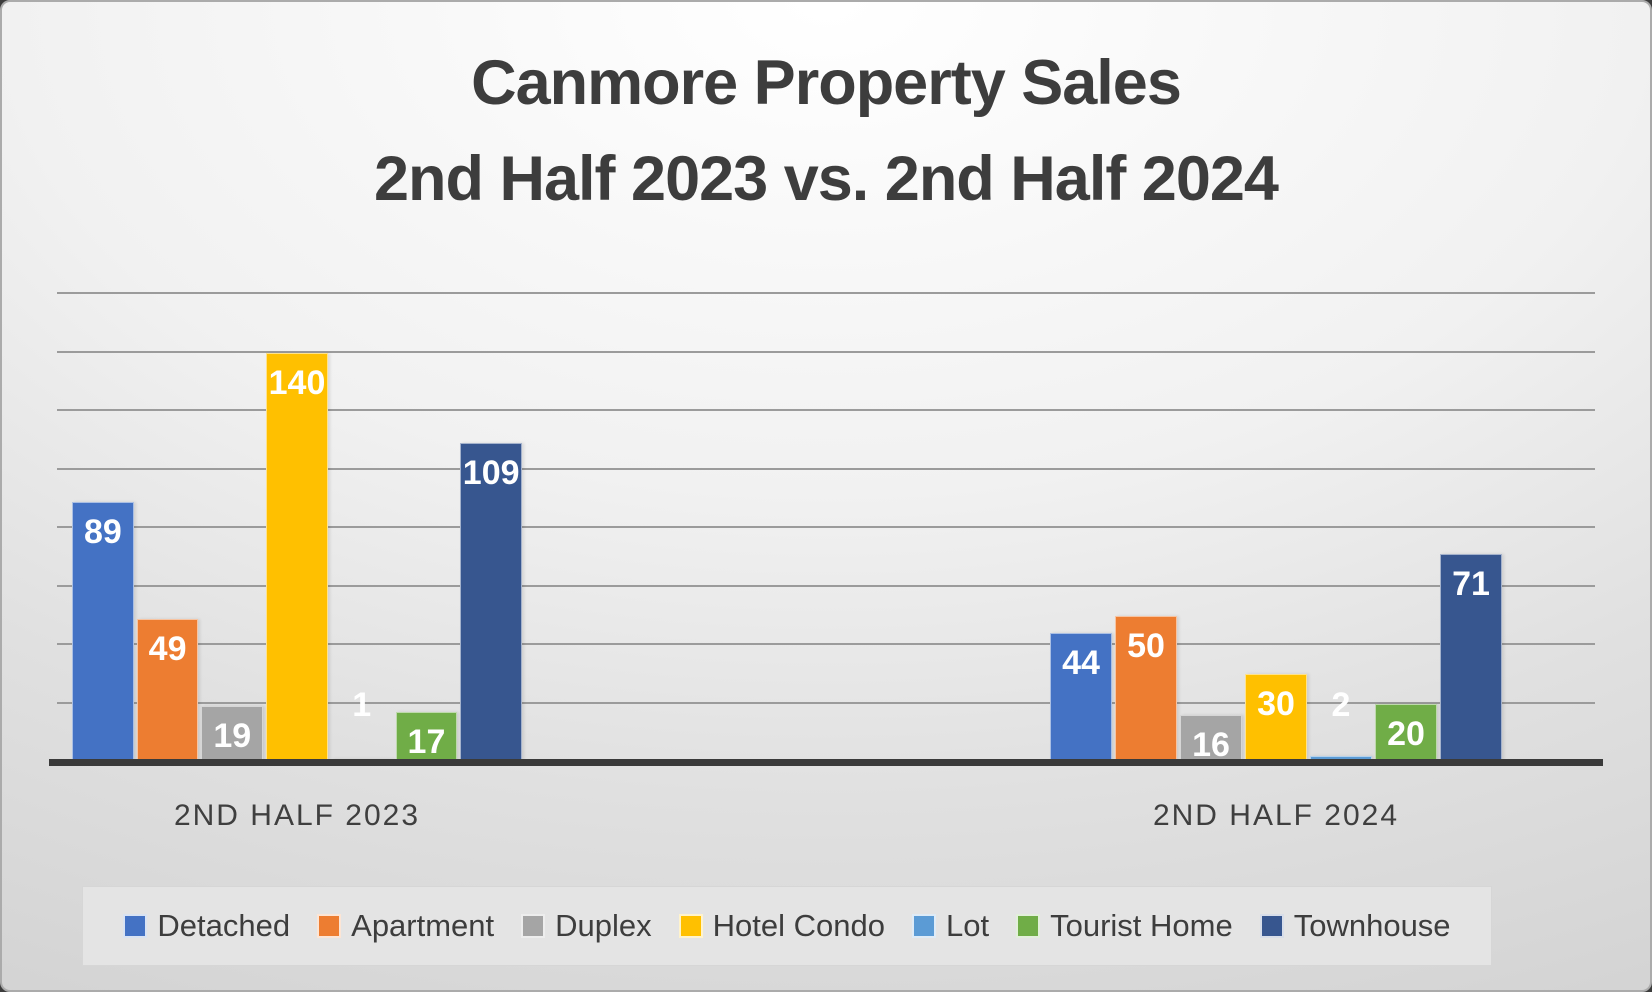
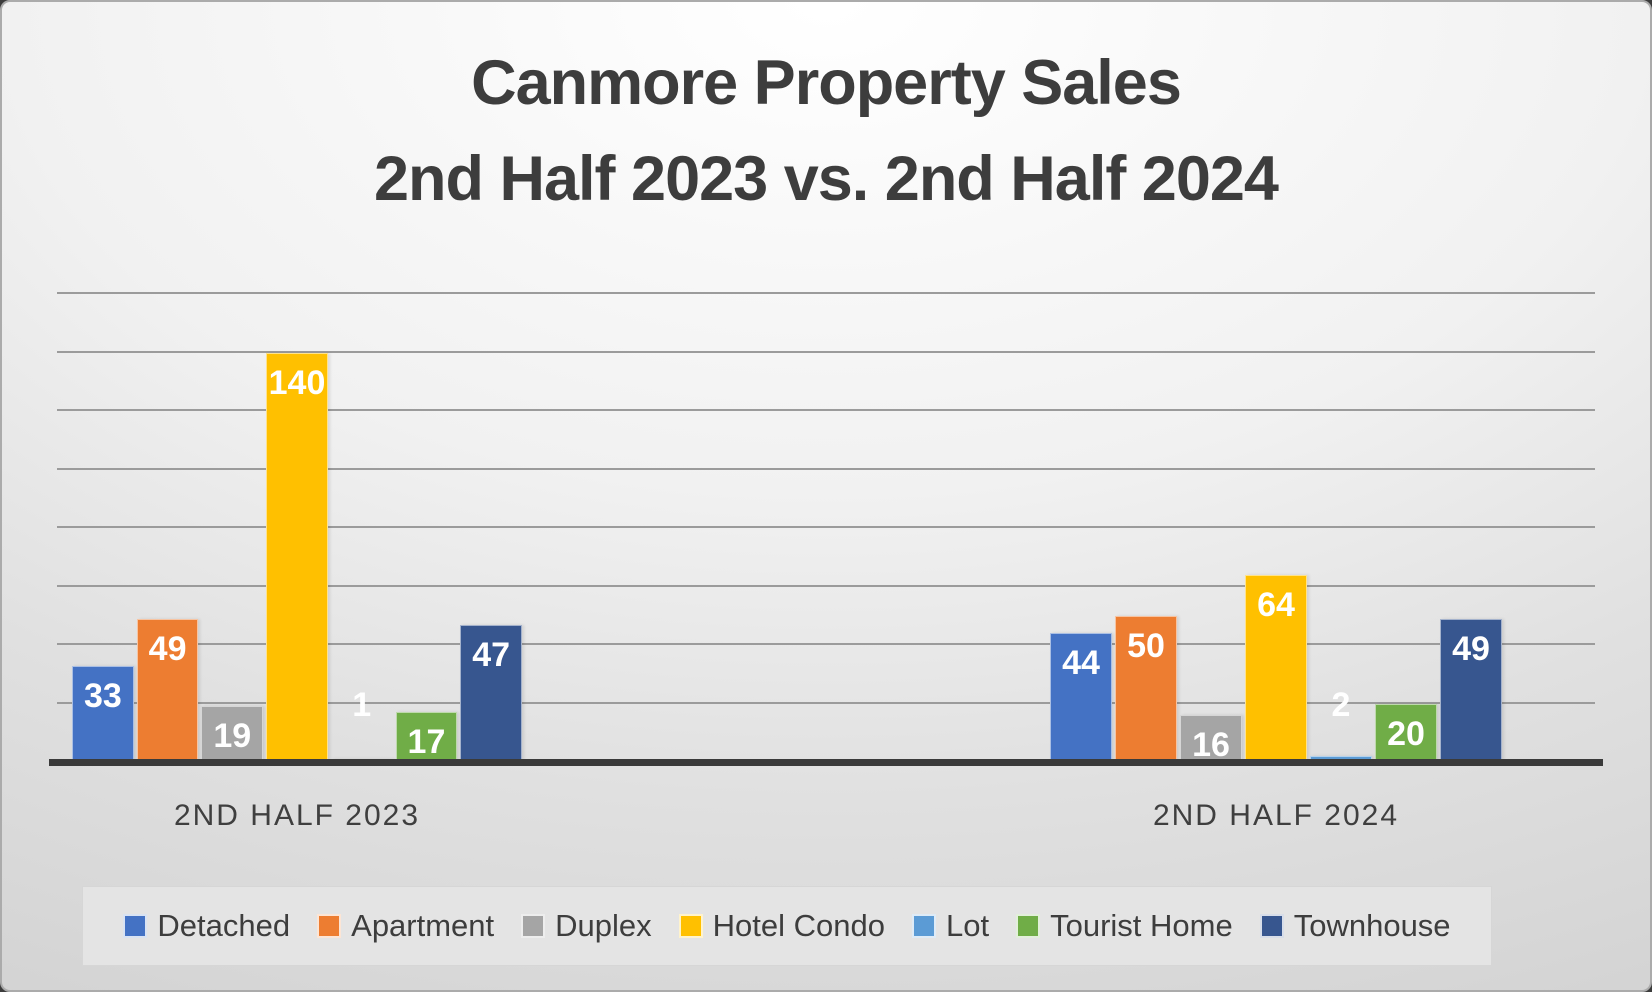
Detached/2ND HALF 2023: 89 -> 33
Townhouse/2ND HALF 2023: 109 -> 47
Hotel Condo/2ND HALF 2024: 30 -> 64
Townhouse/2ND HALF 2024: 71 -> 49
